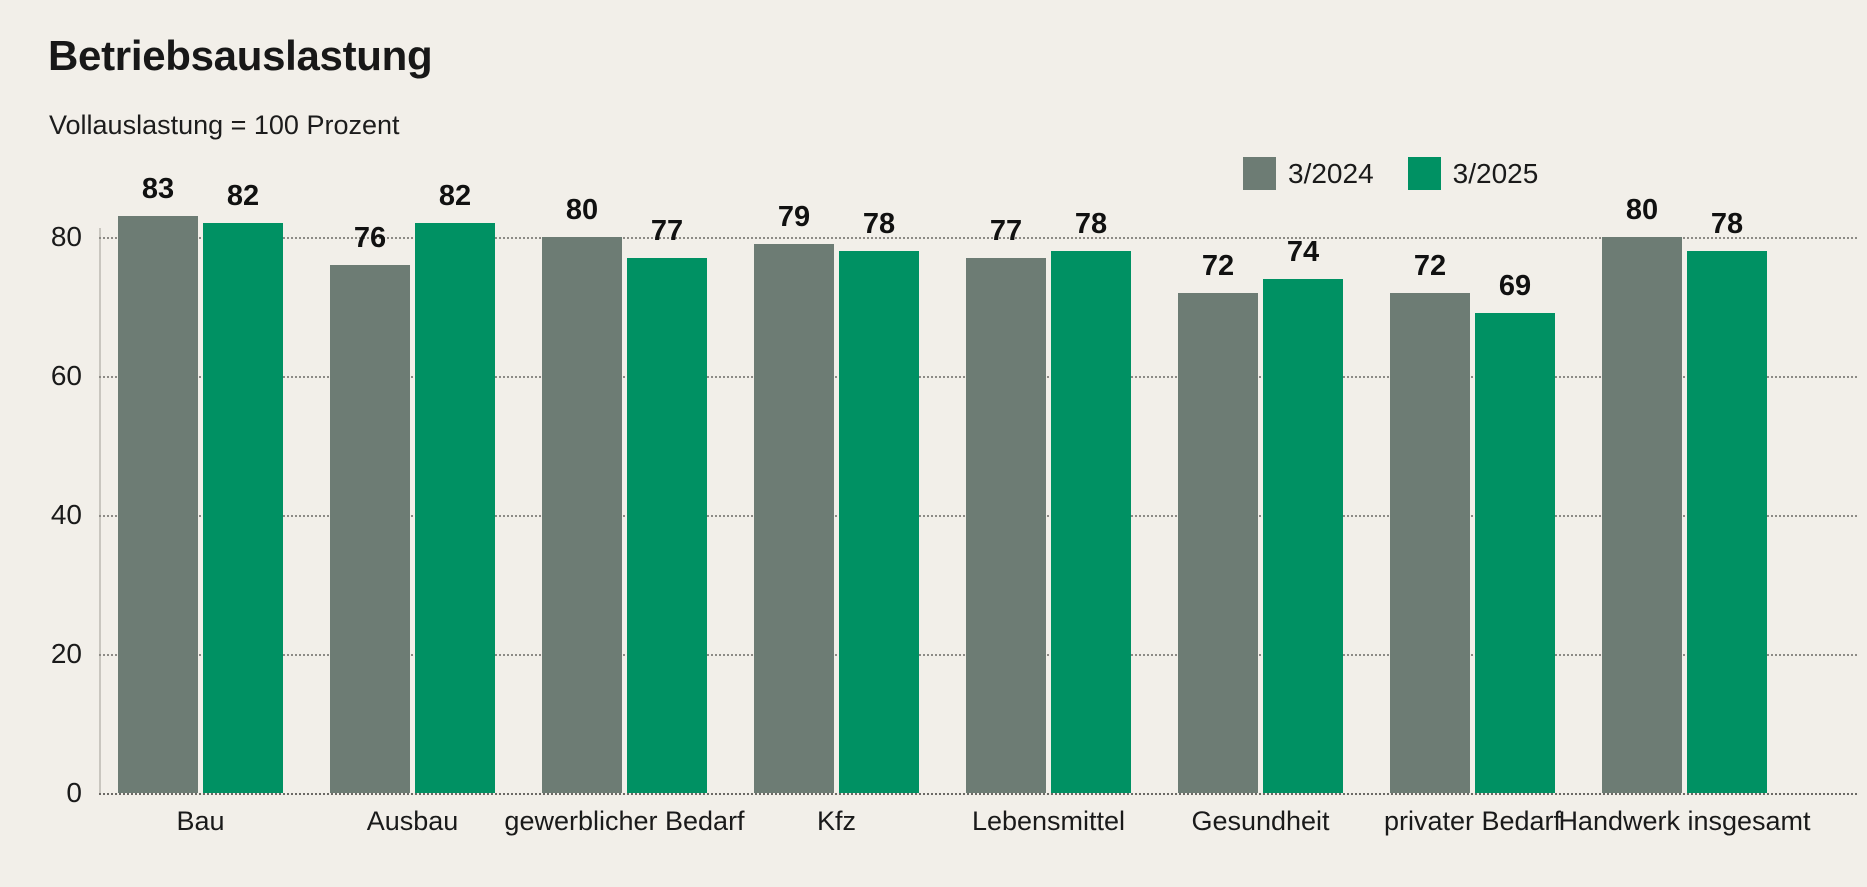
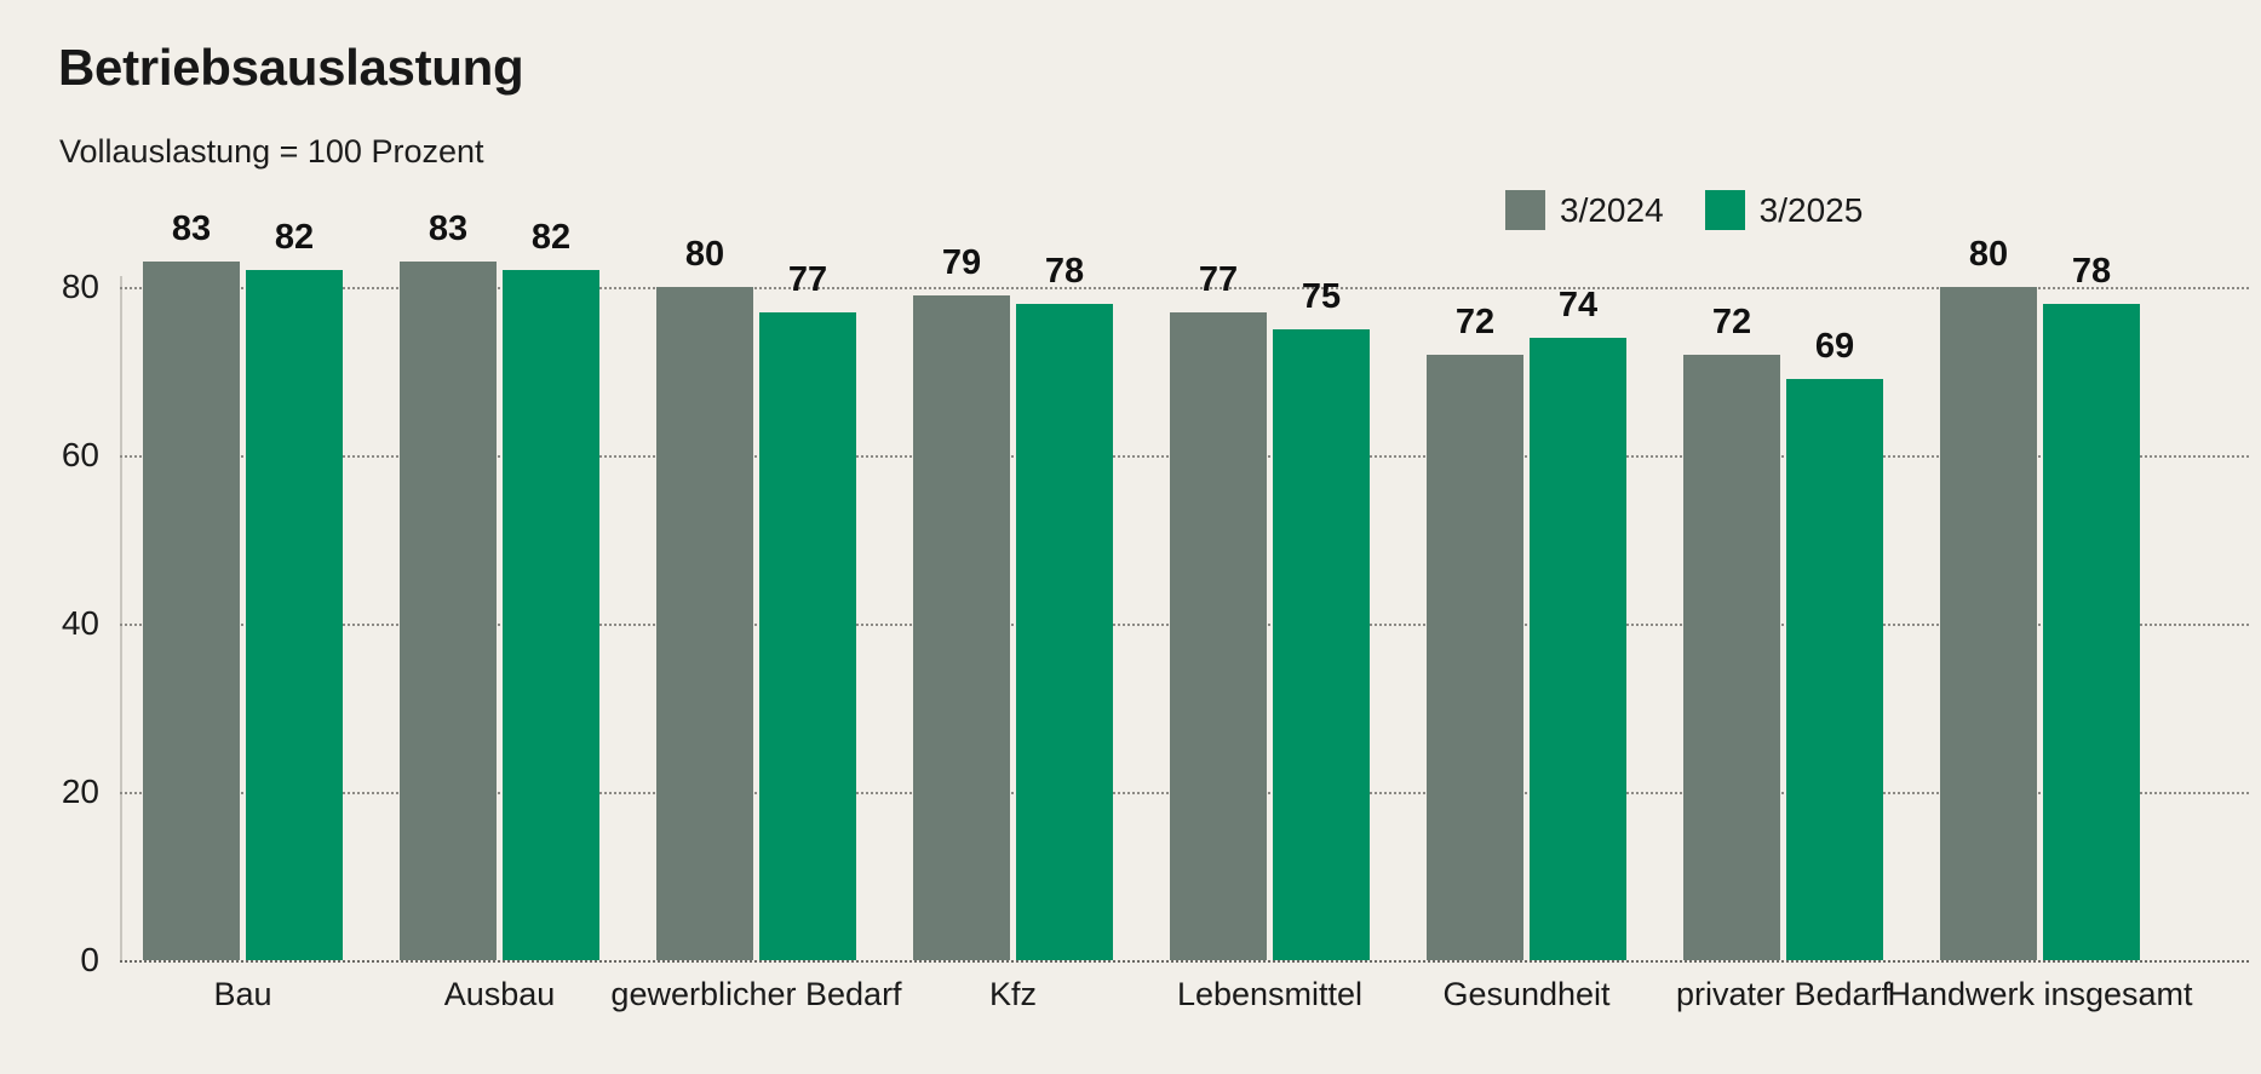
3/2024/Ausbau: 76 -> 83
3/2025/Lebensmittel: 78 -> 75
